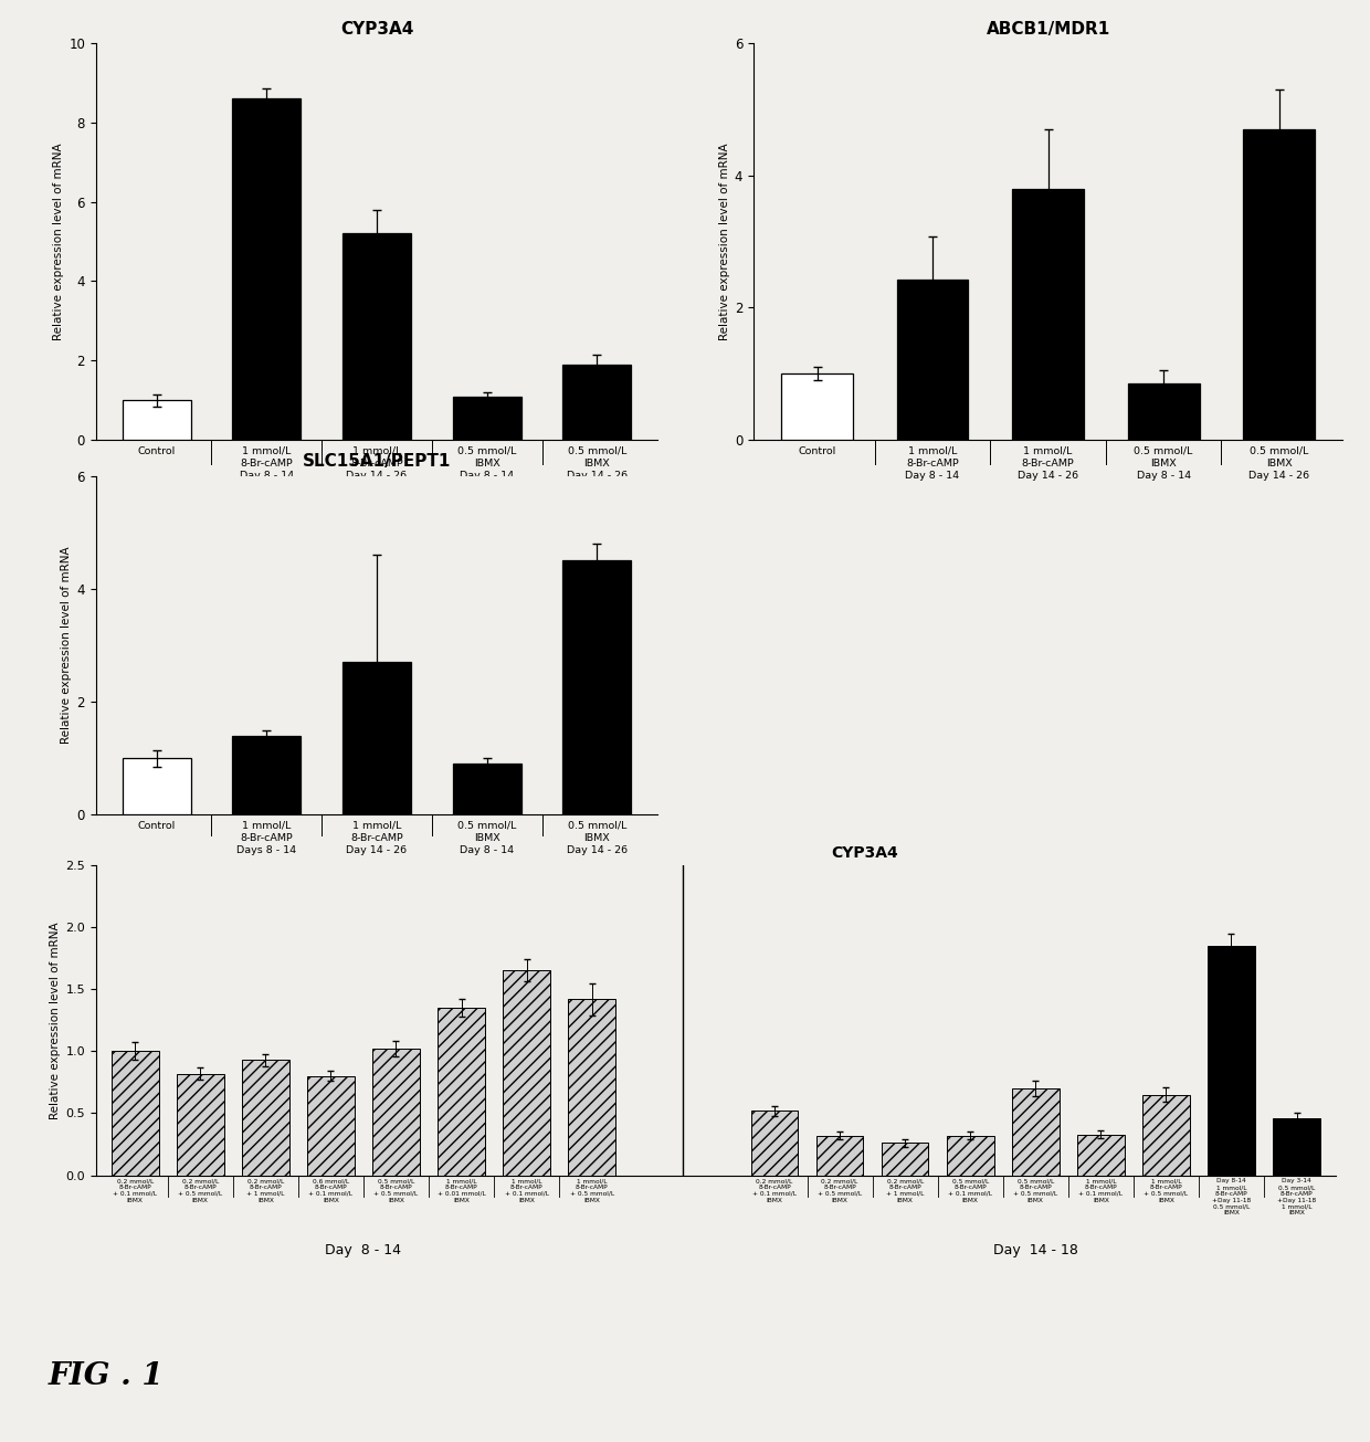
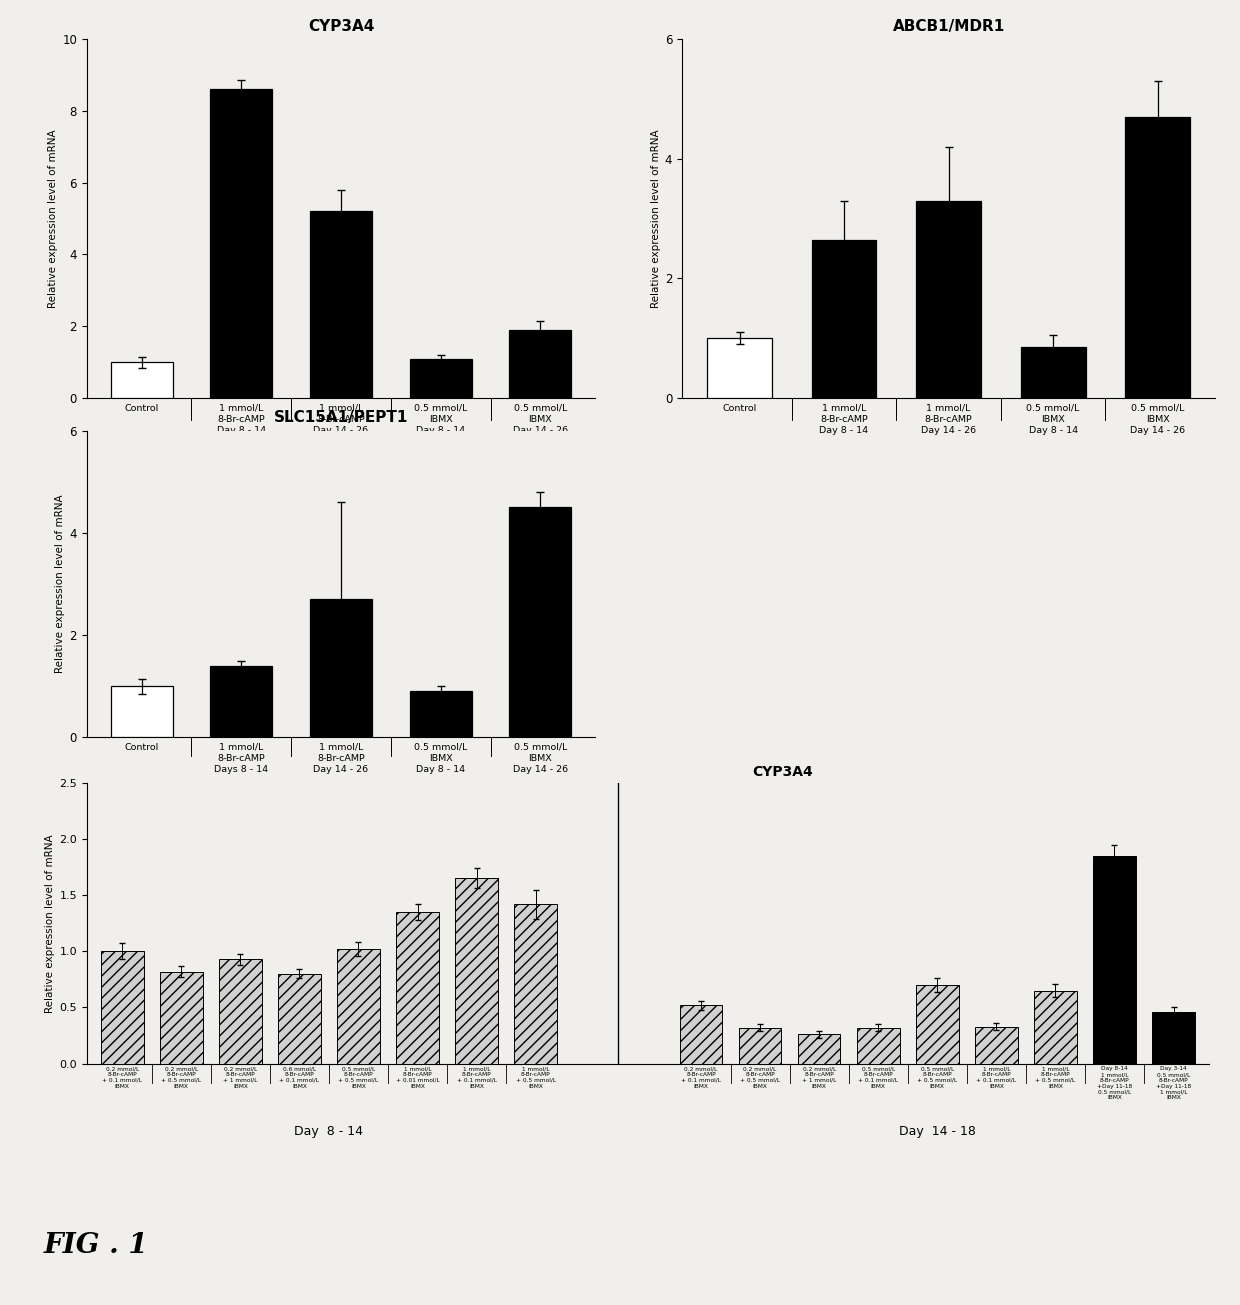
ABCB1/MDR1/1 mmol/L 8-Br-cAMP Day 8 - 14: 2.42 -> 2.65
ABCB1/MDR1/1 mmol/L 8-Br-cAMP Day 14 - 26: 3.80 -> 3.30
